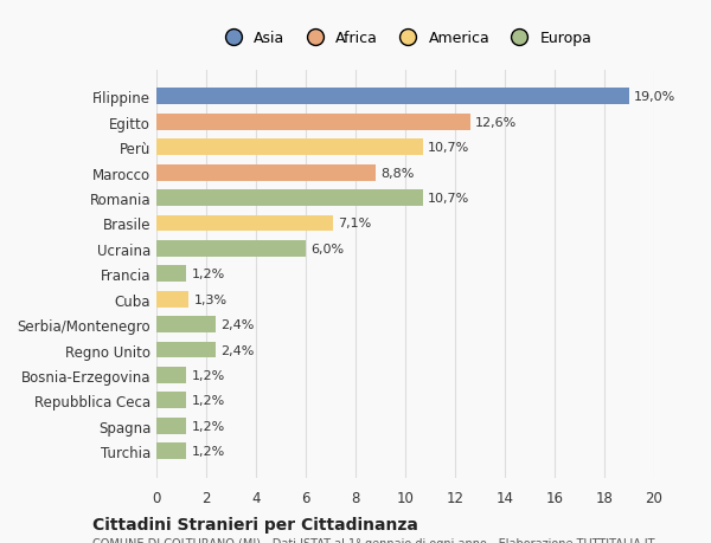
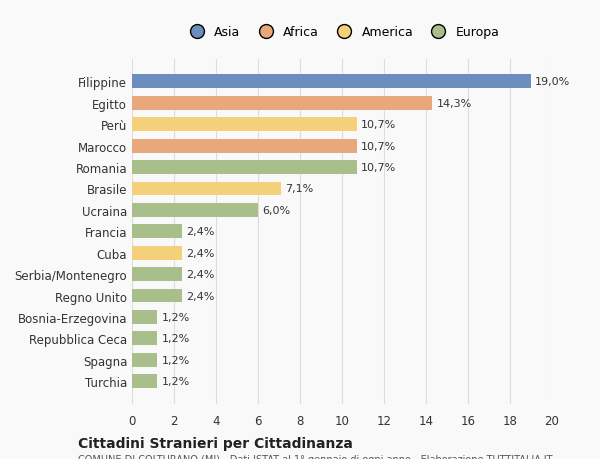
Egitto: 12,6% -> 14,3%
Marocco: 8,8% -> 10,7%
Francia: 1,2% -> 2,4%
Cuba: 1,3% -> 2,4%
